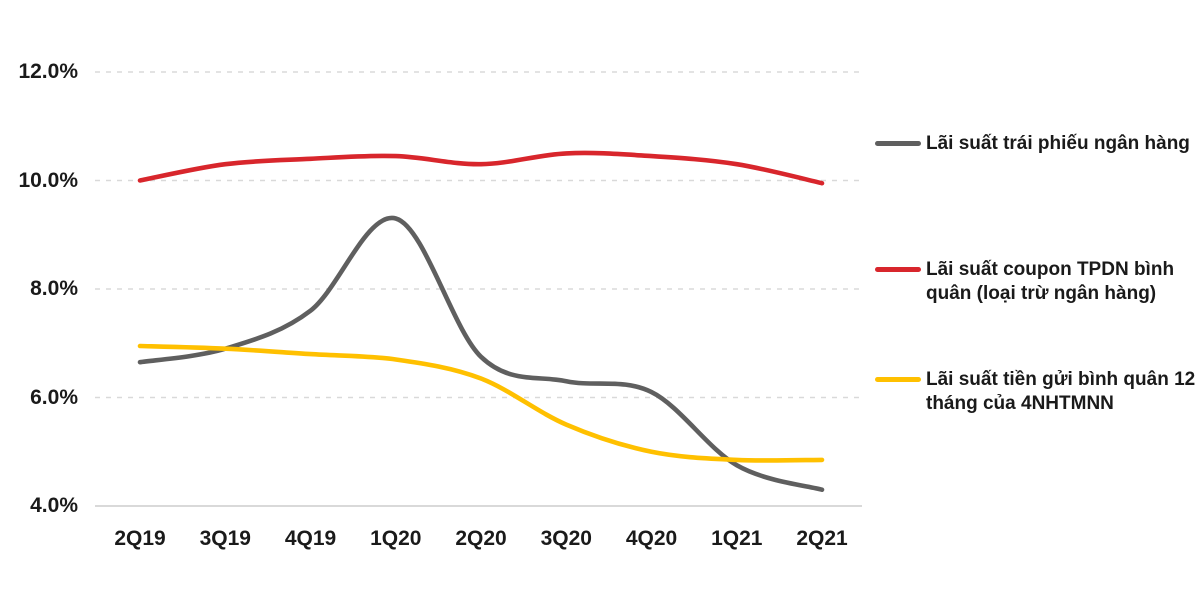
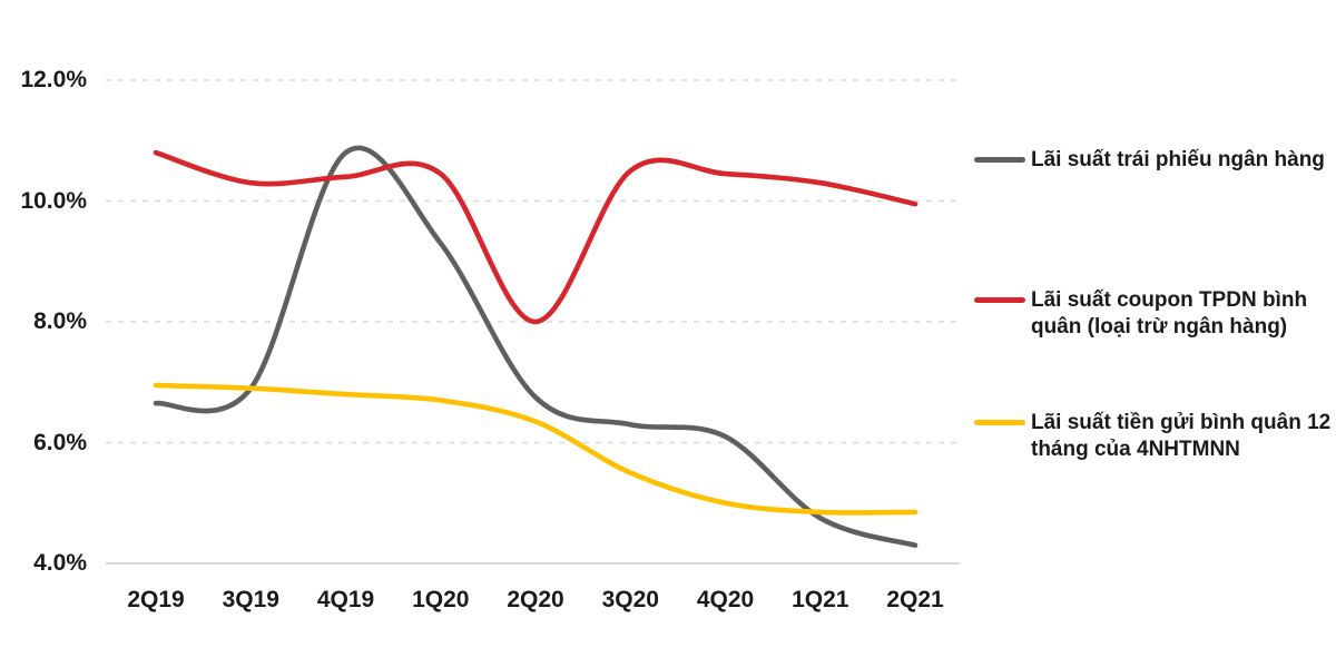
Lãi suất coupon TPDN bình quân (loại trừ ngân hàng)/2Q19: 10.0% -> 10.8%
Lãi suất trái phiếu ngân hàng/4Q19: 7.6% -> 10.8%
Lãi suất coupon TPDN bình quân (loại trừ ngân hàng)/2Q20: 10.3% -> 8.0%
